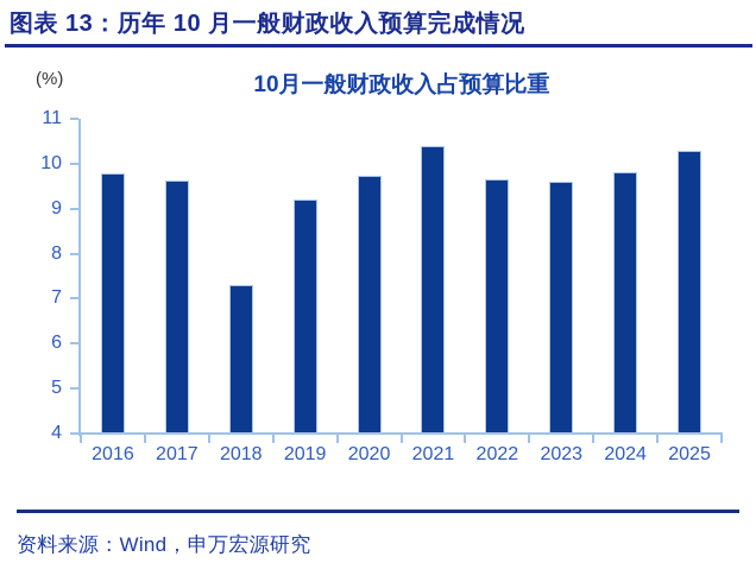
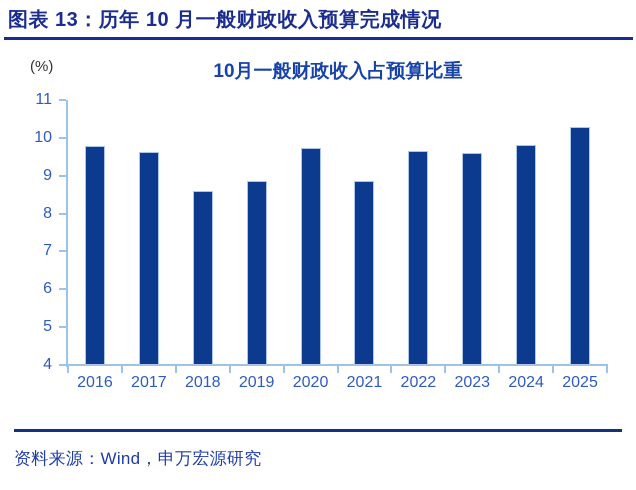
2018: 7.3 -> 8.6
2019: 9.2 -> 8.9
2021: 10.4 -> 8.9
